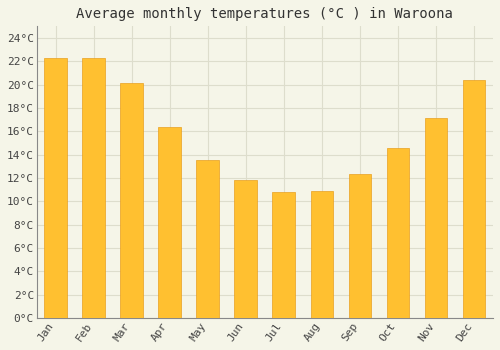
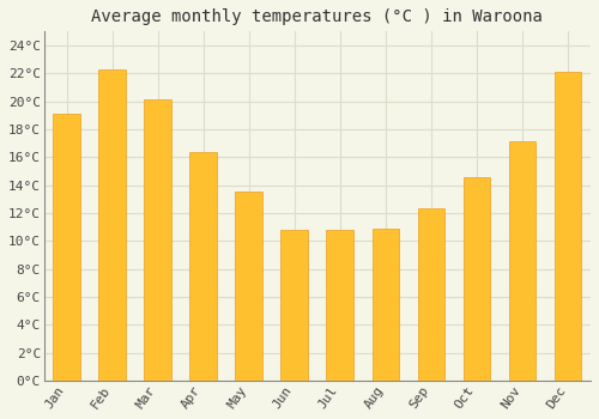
Jan: 22.3°C -> 19.1°C
Jun: 11.8°C -> 10.8°C
Dec: 20.4°C -> 22.1°C
